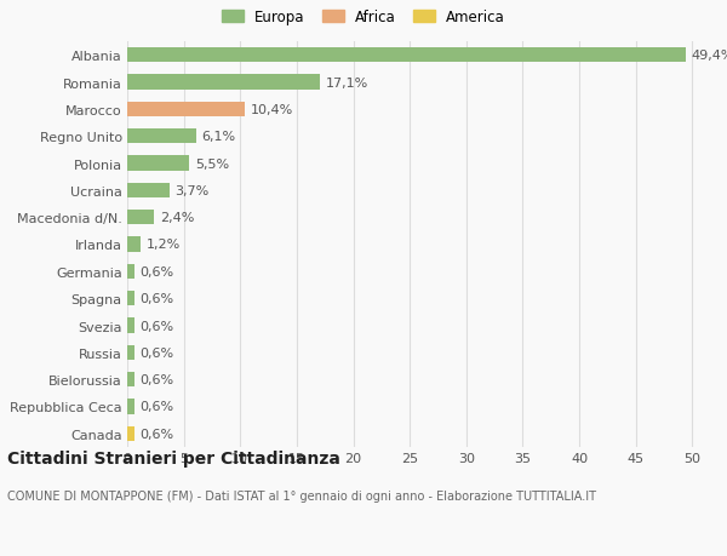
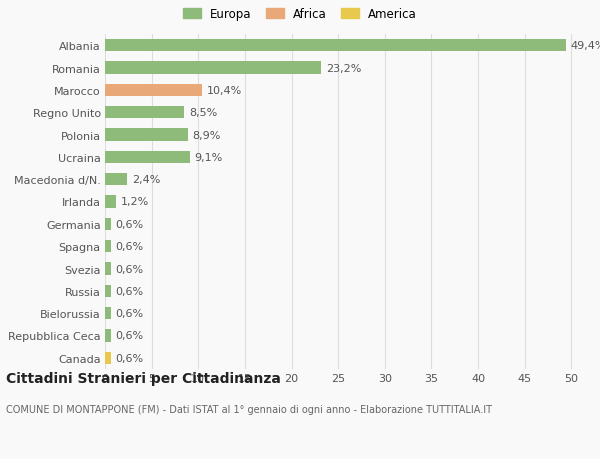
Romania: 17,1% -> 23,2%
Regno Unito: 6,1% -> 8,5%
Polonia: 5,5% -> 8,9%
Ucraina: 3,7% -> 9,1%
